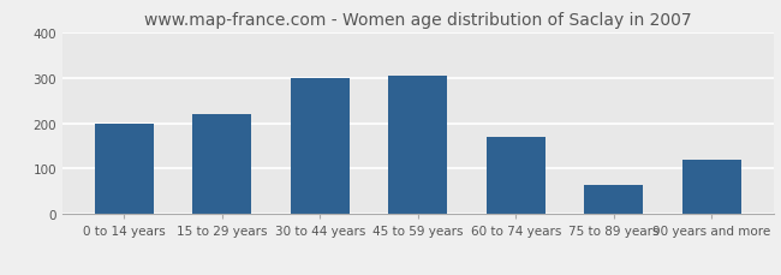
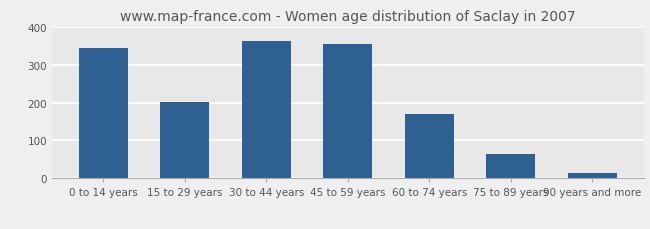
0 to 14 years: 200 -> 344
15 to 29 years: 220 -> 201
30 to 44 years: 300 -> 362
45 to 59 years: 305 -> 355
90 years and more: 120 -> 13
